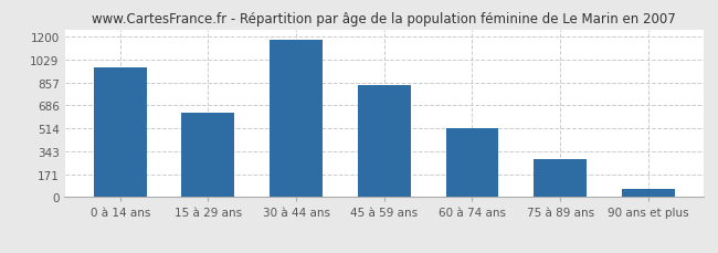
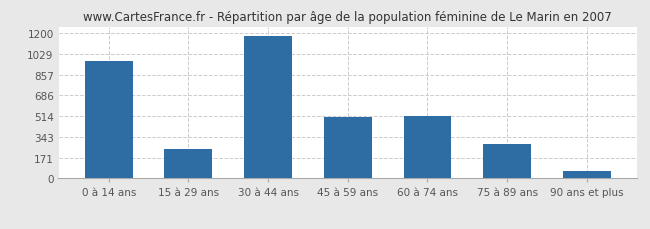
15 à 29 ans: 640 -> 240
45 à 59 ans: 840 -> 510
